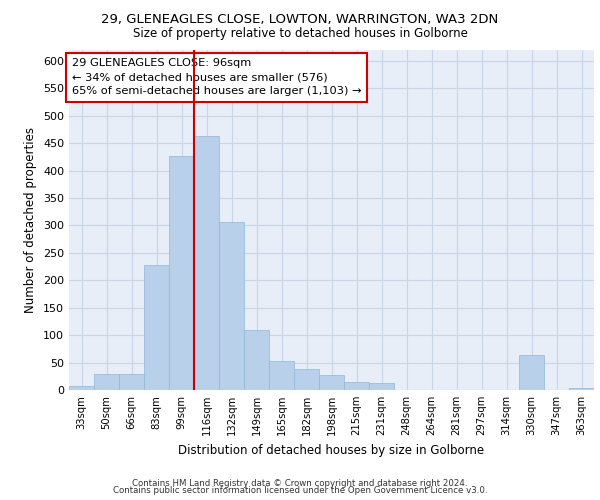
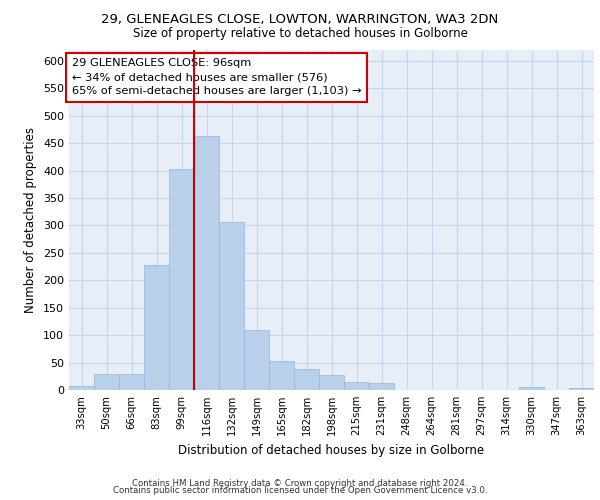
99sqm: 426 -> 403
330sqm: 64 -> 5
